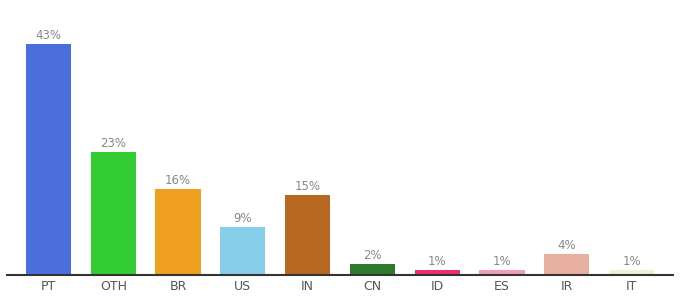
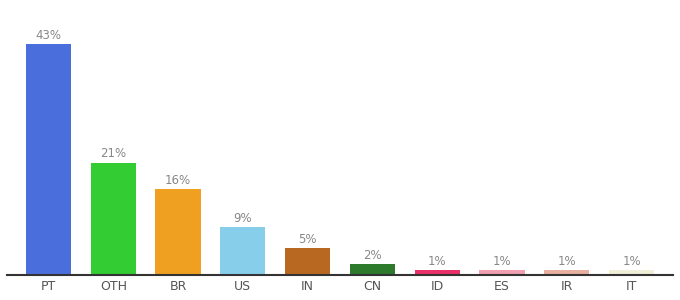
OTH: 23% -> 21%
IN: 15% -> 5%
IR: 4% -> 1%
